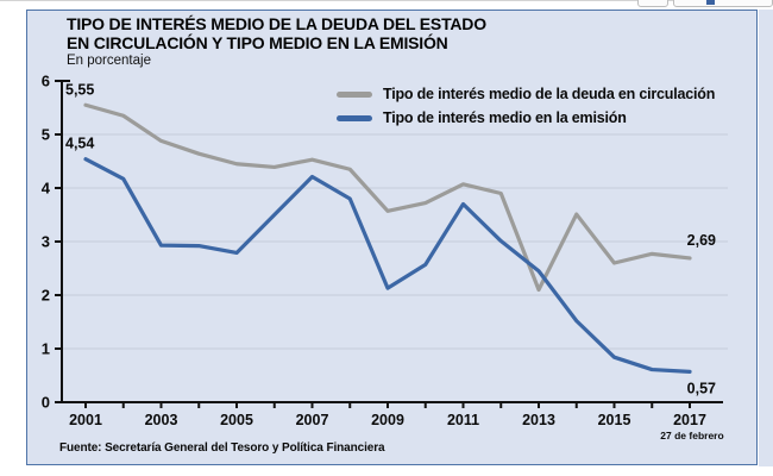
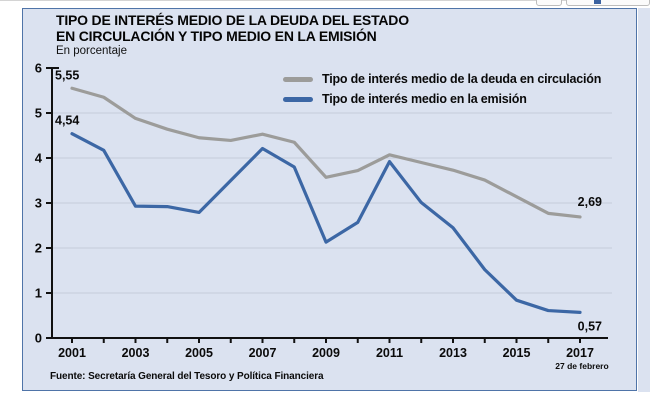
Tipo de interés medio en la emisión/2011: 3.7 -> 3.9
Tipo de interés medio de la deuda en circulación/2013: 2.1 -> 3.7
Tipo de interés medio de la deuda en circulación/2015: 2.6 -> 3.1
